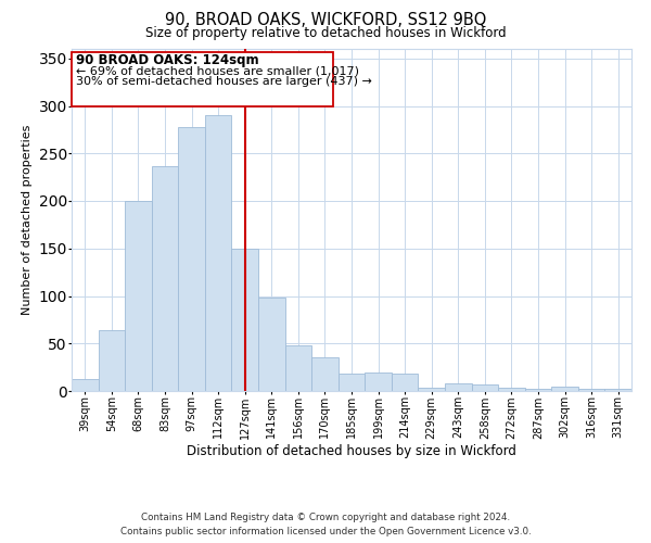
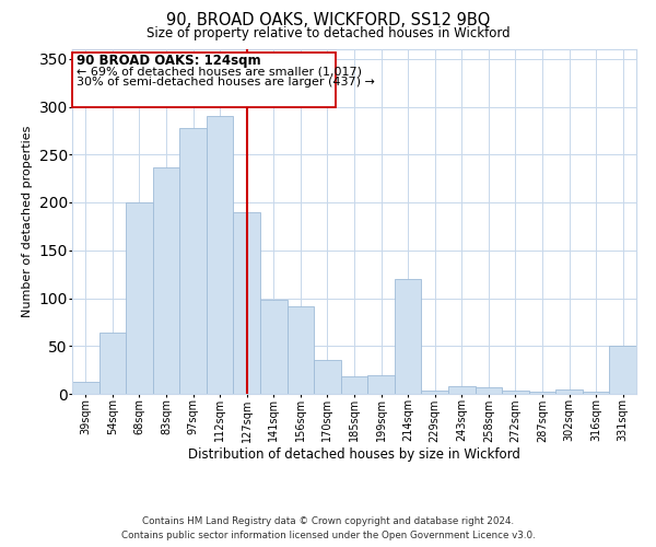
127sqm: 150 -> 190
156sqm: 48 -> 92
214sqm: 18 -> 120
331sqm: 2 -> 50
